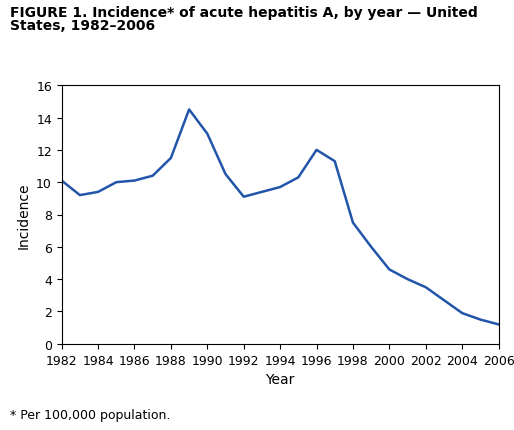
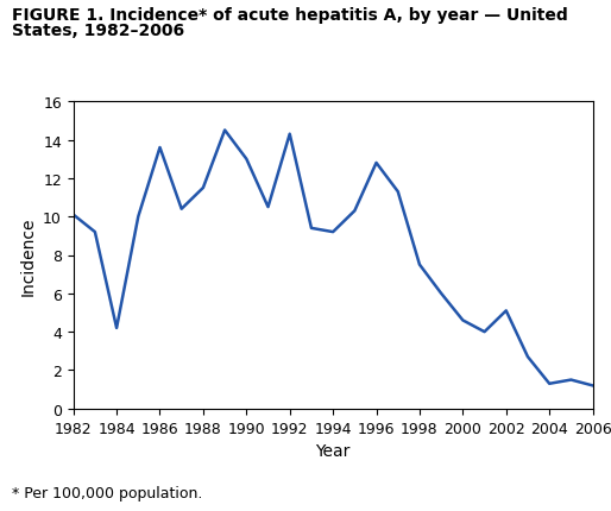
1984: 9.4 -> 4.2
1986: 10.1 -> 13.6
1992: 9.1 -> 14.3
1994: 9.7 -> 9.2
1996: 12.0 -> 12.8
2002: 3.5 -> 5.1
2004: 1.9 -> 1.3
